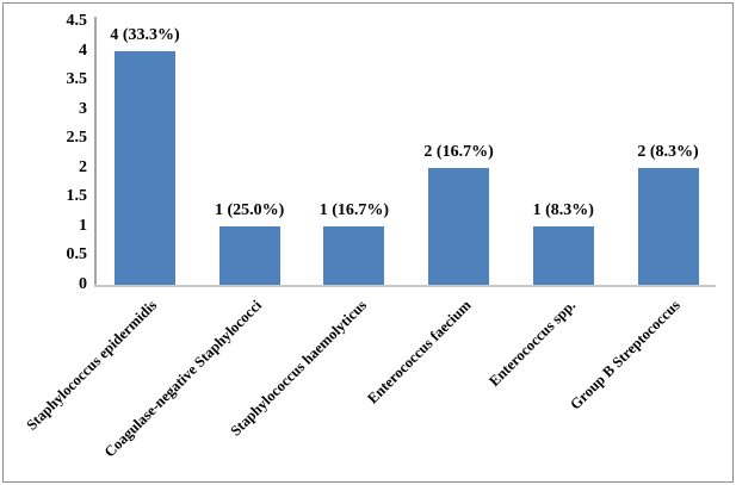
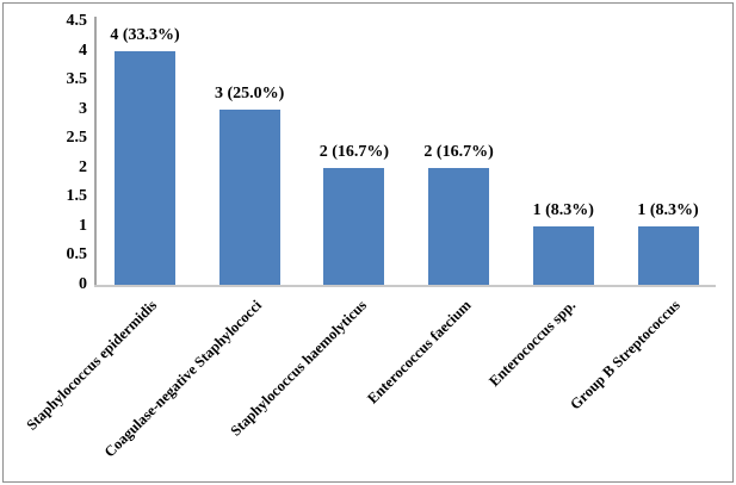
Coagulase-negative Staphylococci: 1 -> 3
Staphylococcus haemolyticus: 1 -> 2
Group B Streptococcus: 2 -> 1
